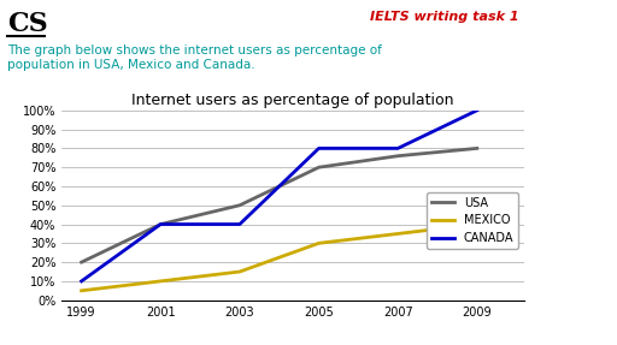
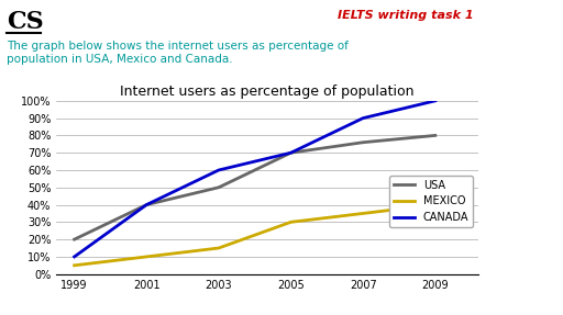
CANADA/2003: 40% -> 60%
CANADA/2005: 80% -> 70%
CANADA/2007: 80% -> 90%
